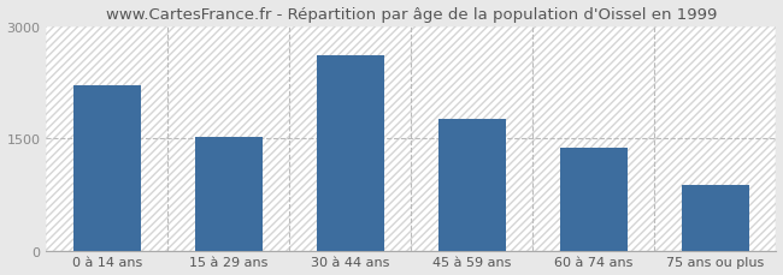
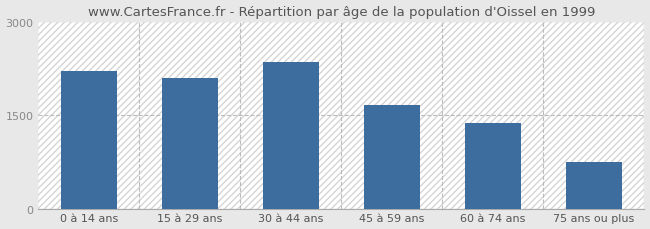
15 à 29 ans: 1520 -> 2100
30 à 44 ans: 2600 -> 2350
45 à 59 ans: 1760 -> 1660
75 ans ou plus: 880 -> 750
